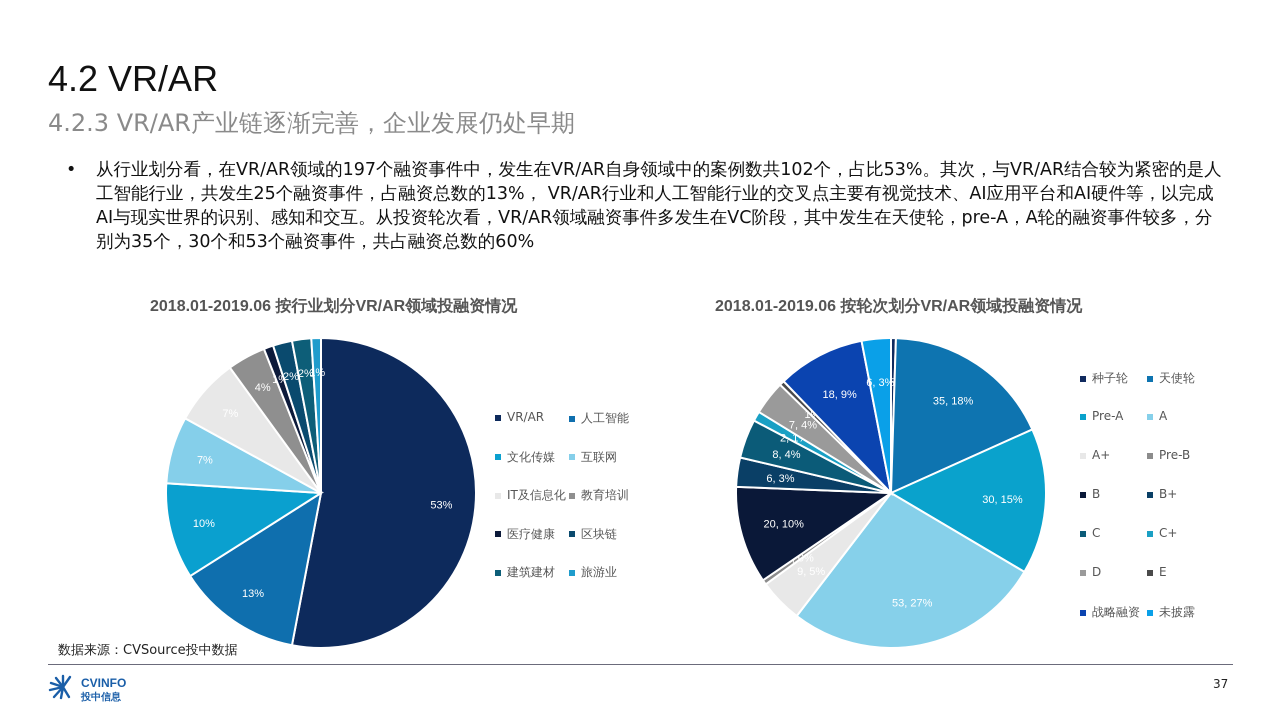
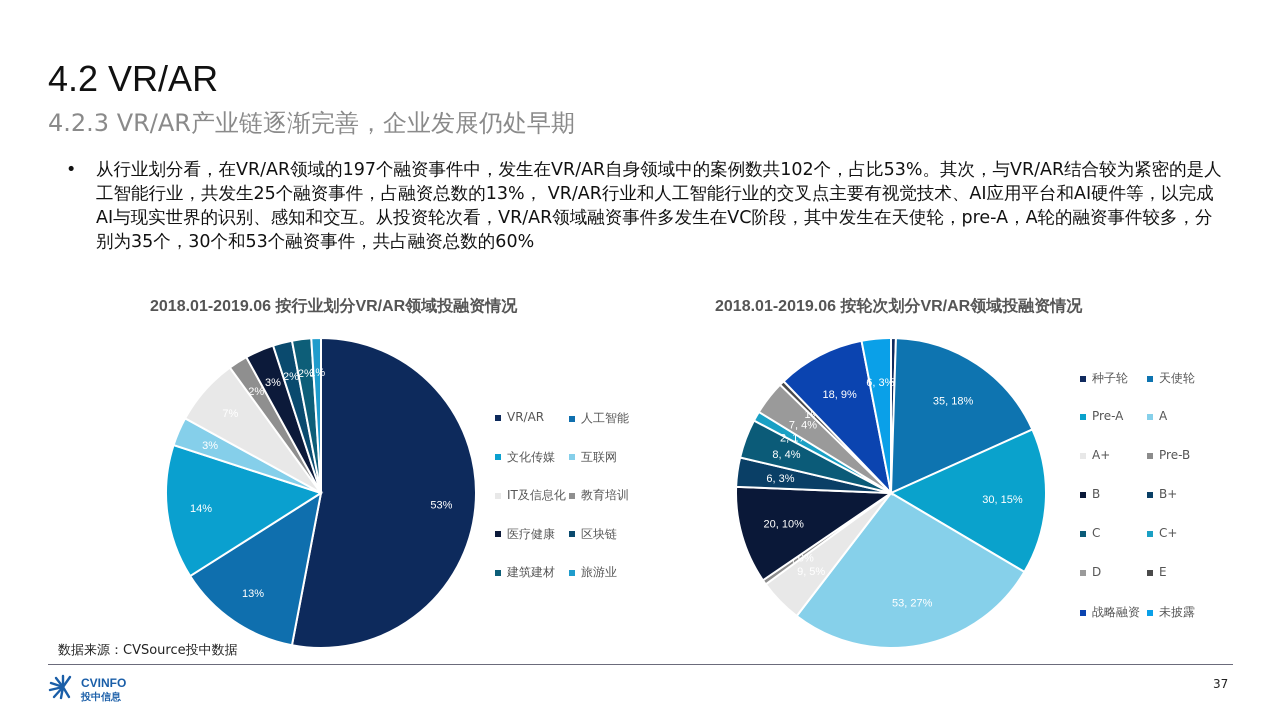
2018.01-2019.06 按行业划分VR/AR领域投融资情况/文化传媒: 10% -> 14%
2018.01-2019.06 按行业划分VR/AR领域投融资情况/互联网: 7% -> 3%
2018.01-2019.06 按行业划分VR/AR领域投融资情况/教育培训: 4% -> 2%
2018.01-2019.06 按行业划分VR/AR领域投融资情况/医疗健康: 1% -> 3%
